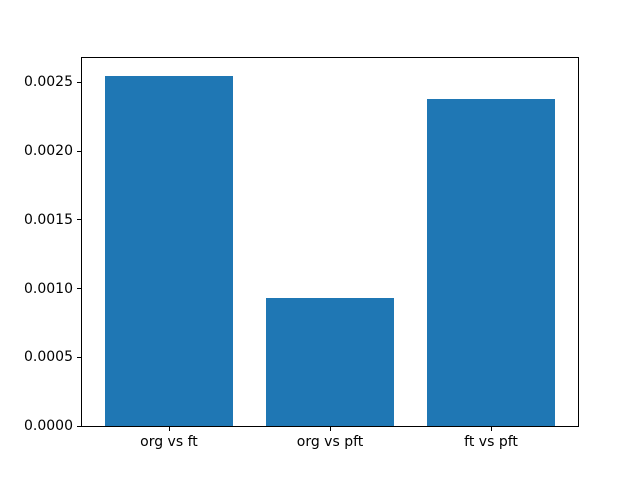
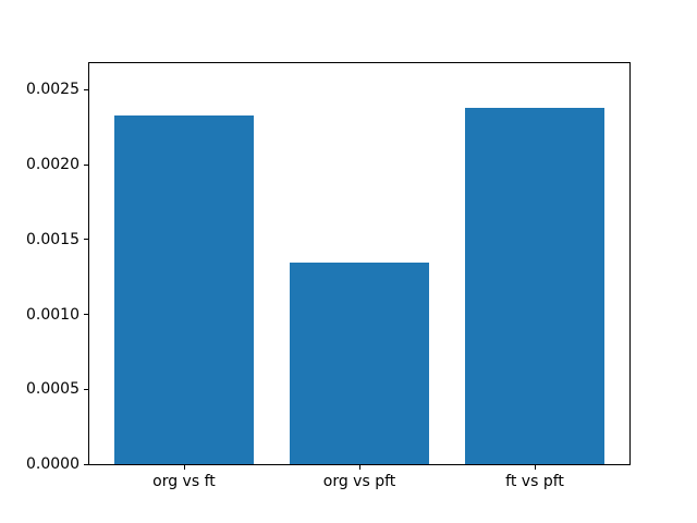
org vs ft: 0.00255 -> 0.00233
org vs pft: 0.00093 -> 0.00135
